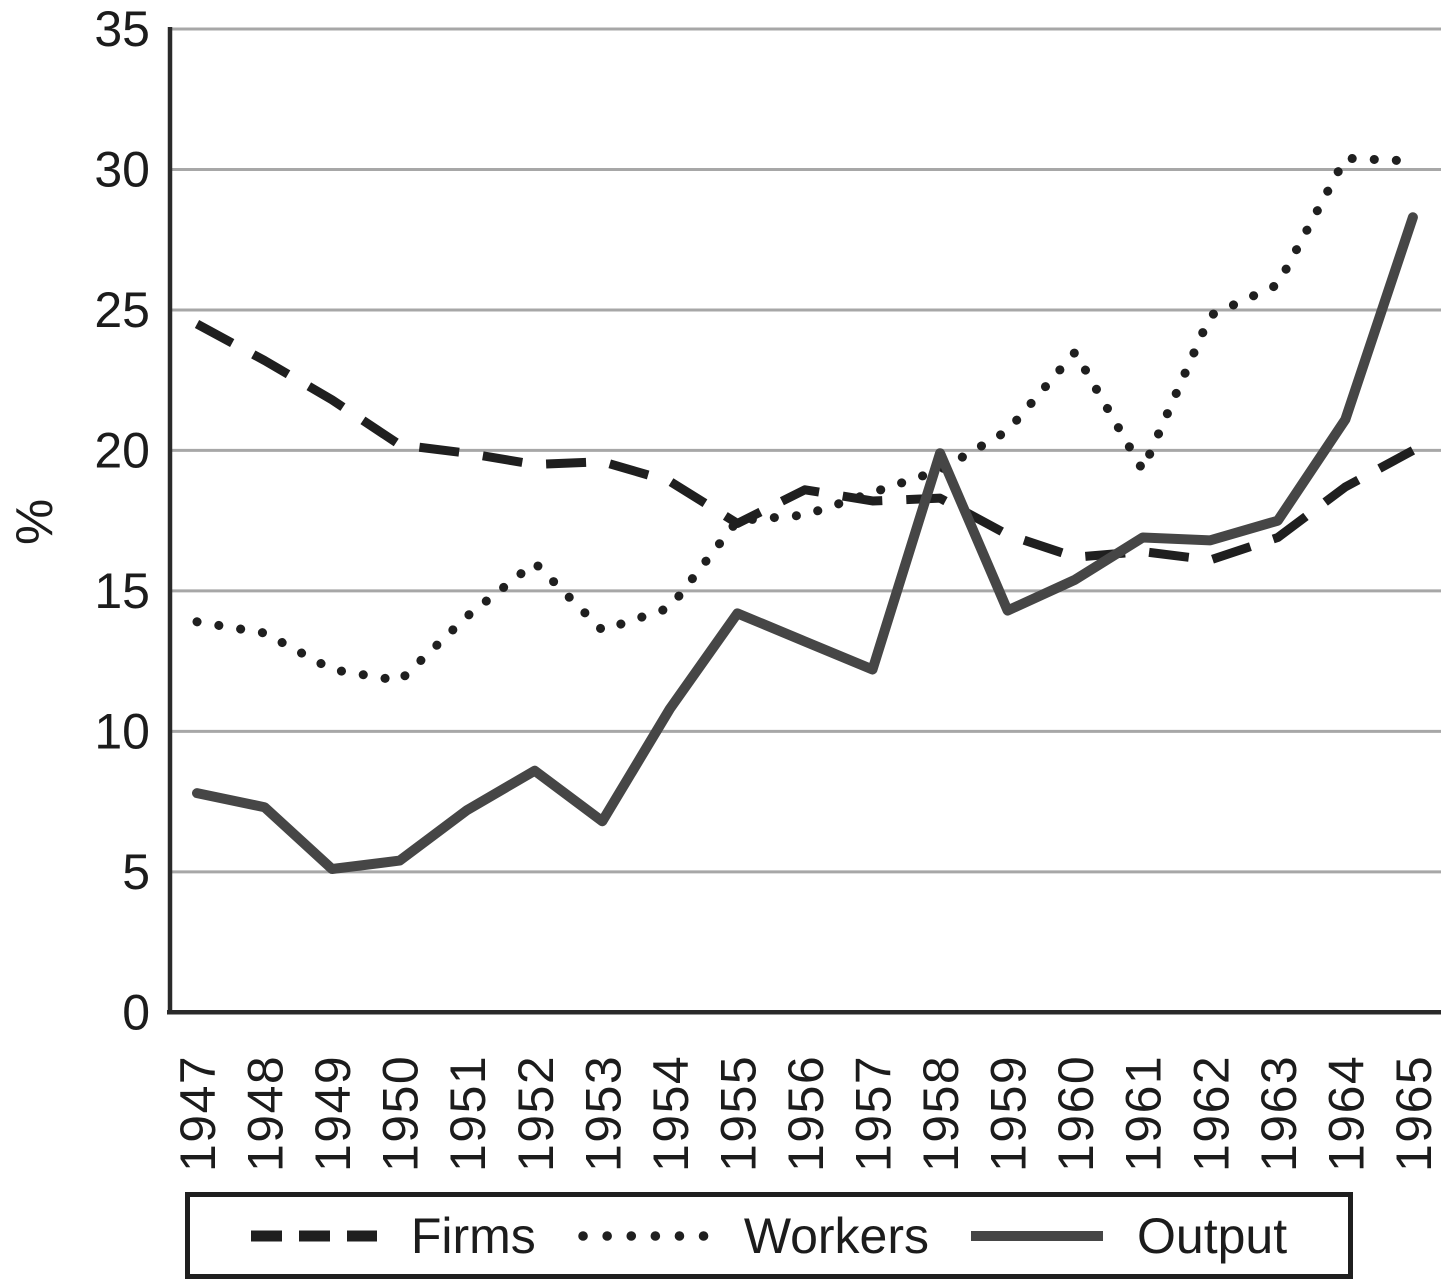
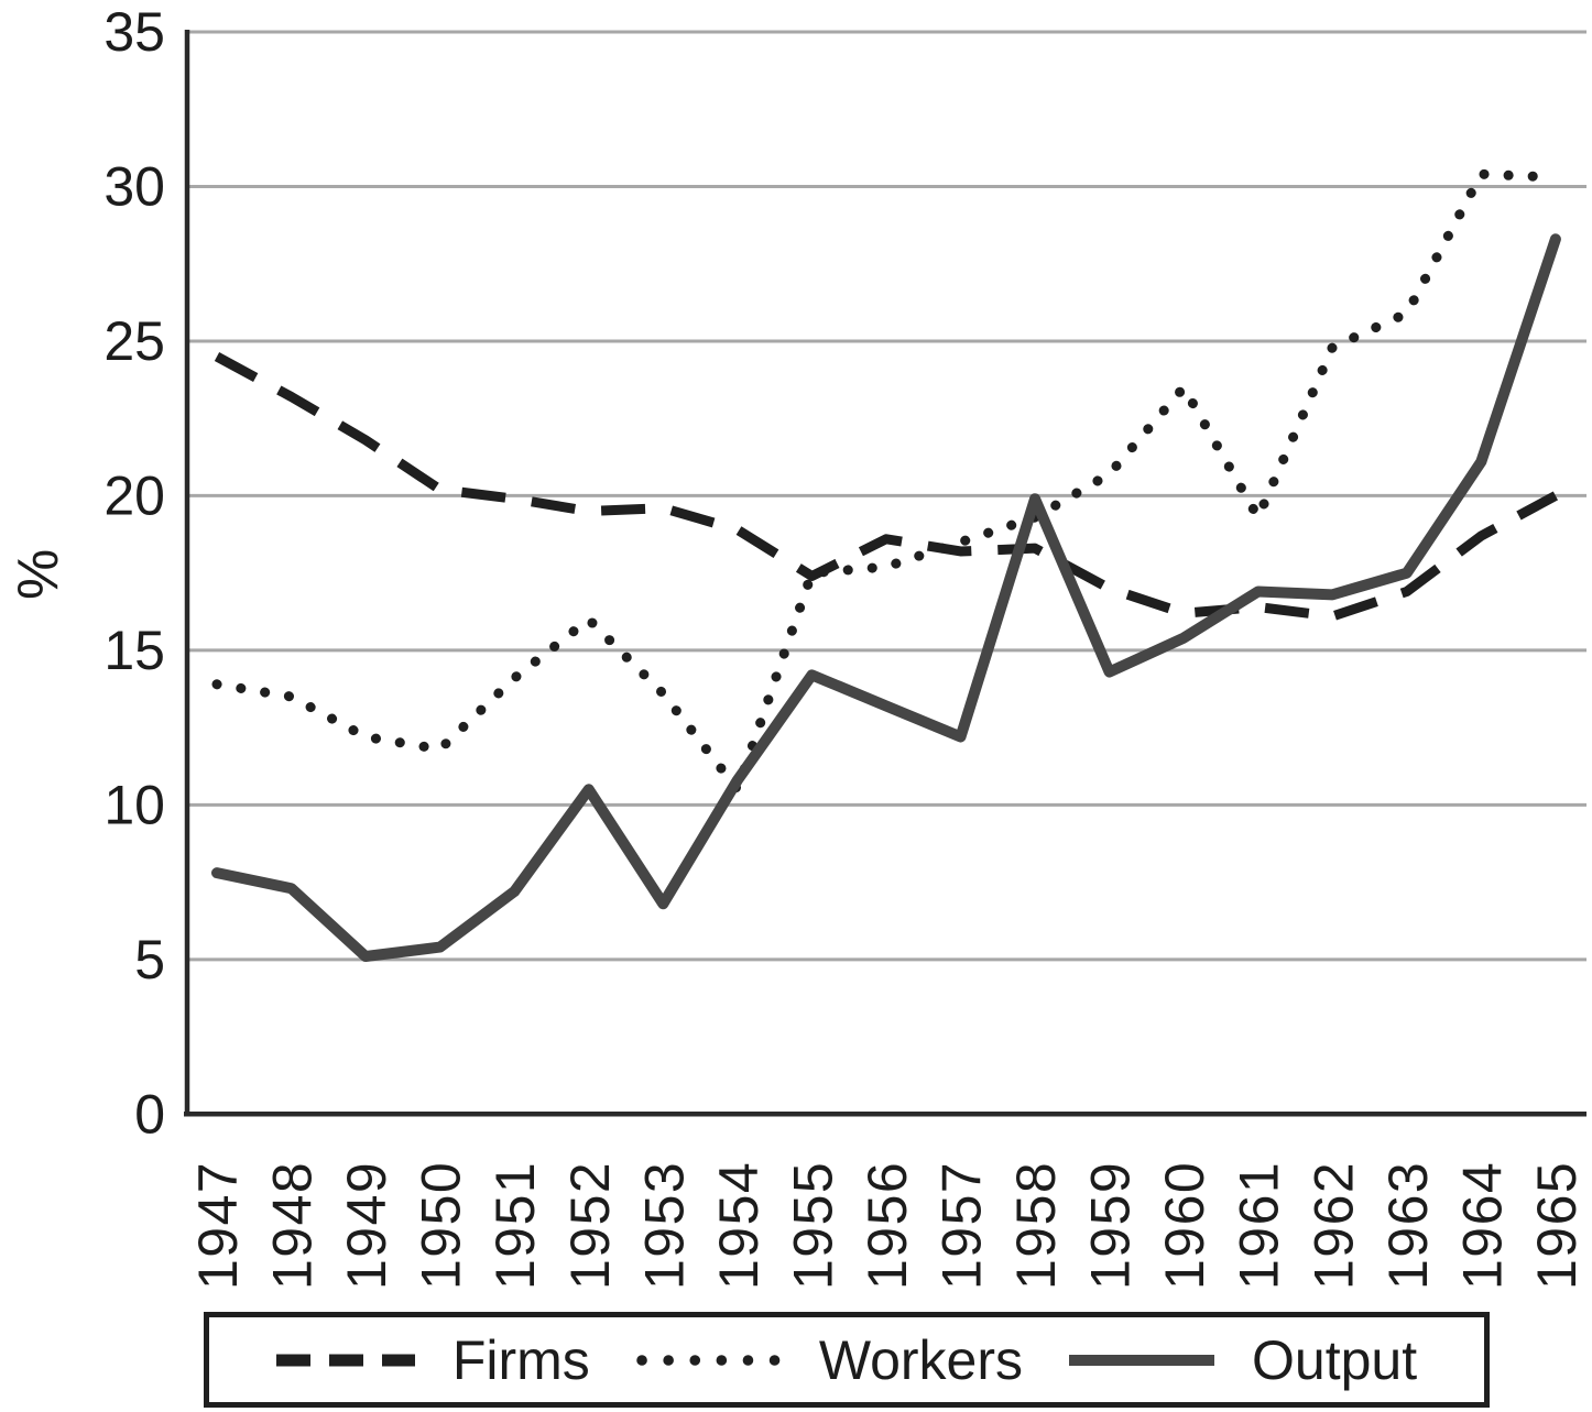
Output/1952: 8.6 -> 10.5
Workers/1954: 14.4 -> 10.5
